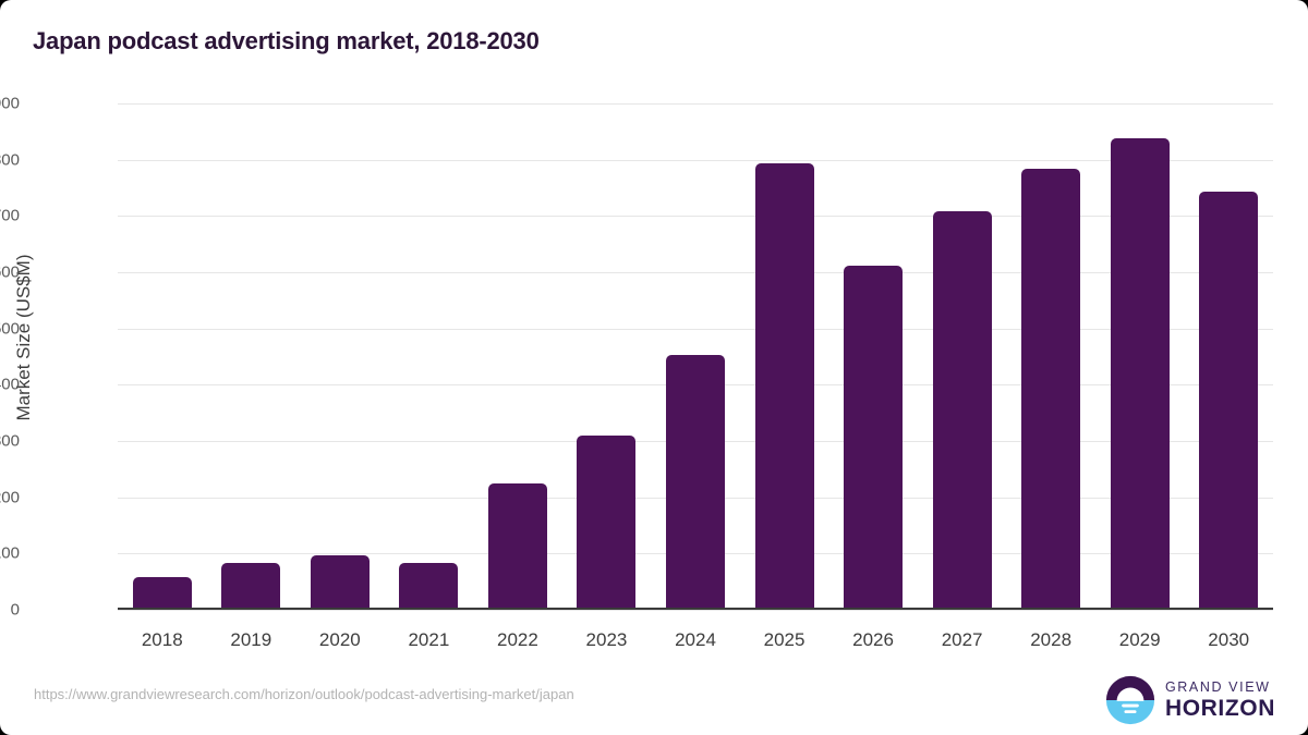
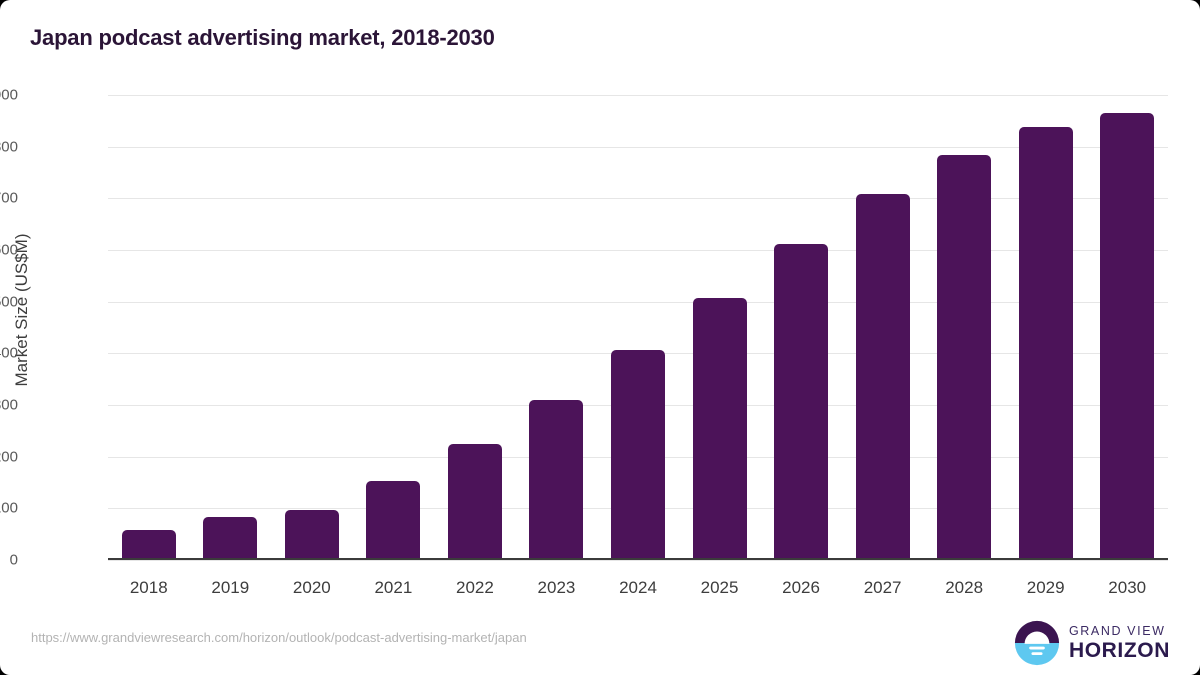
2021: 80 -> 150
2024: 450 -> 400
2025: 790 -> 500
2030: 740 -> 860
